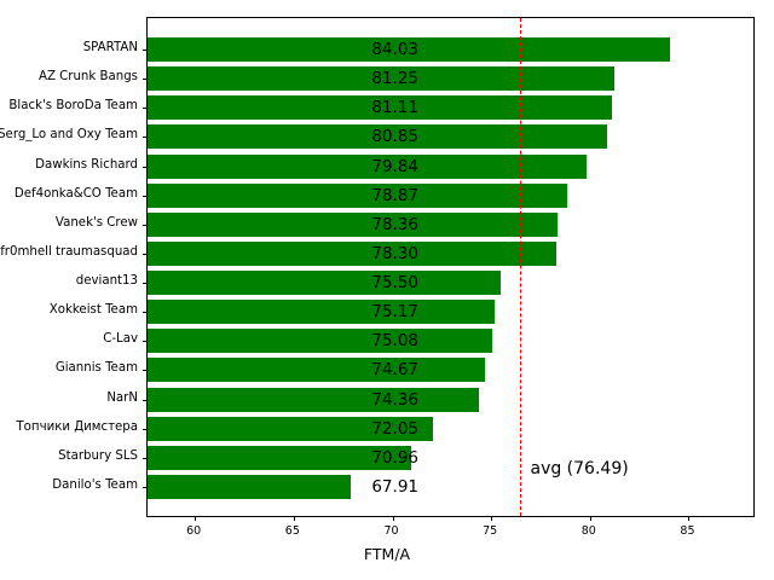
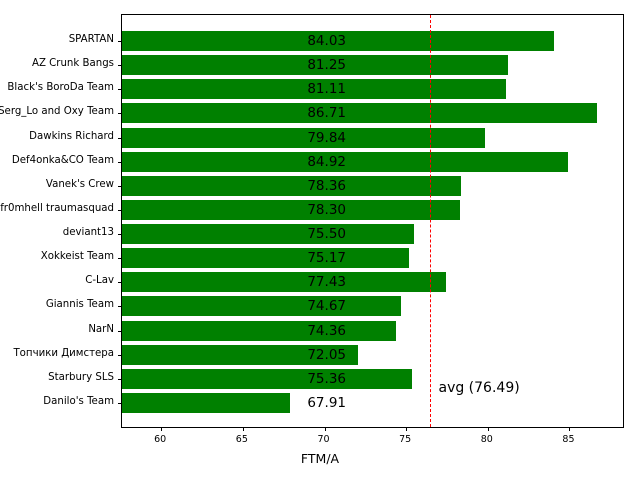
Serg_Lo and Oxy Team: 80.85 -> 86.71
Def4onka&CO Team: 78.87 -> 84.92
C-Lav: 75.08 -> 77.43
Starbury SLS: 70.96 -> 75.36
